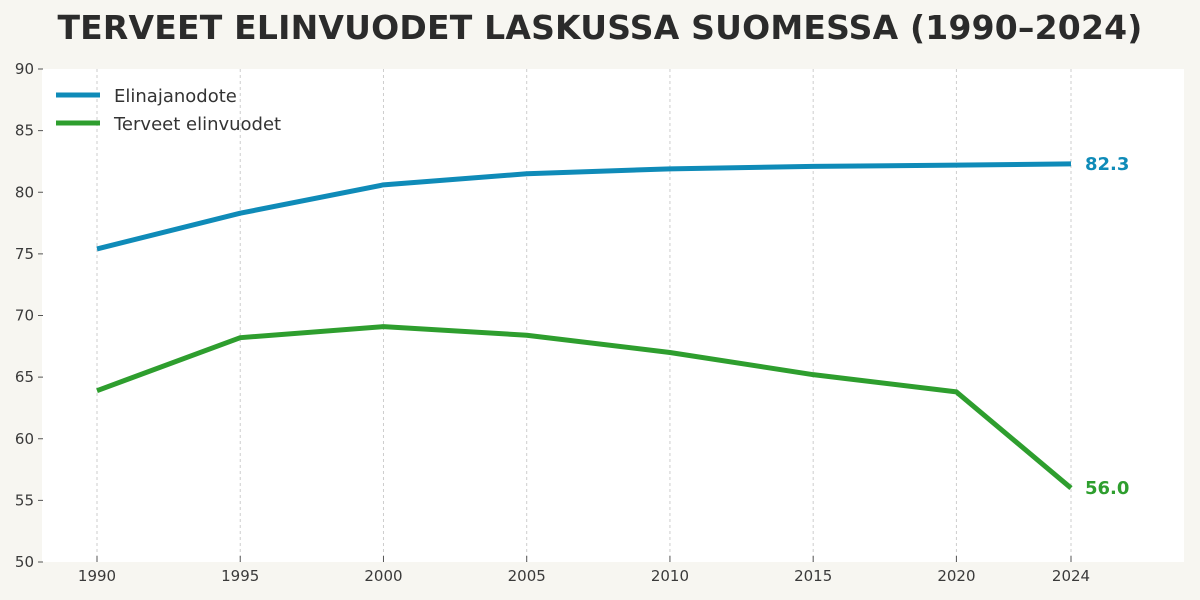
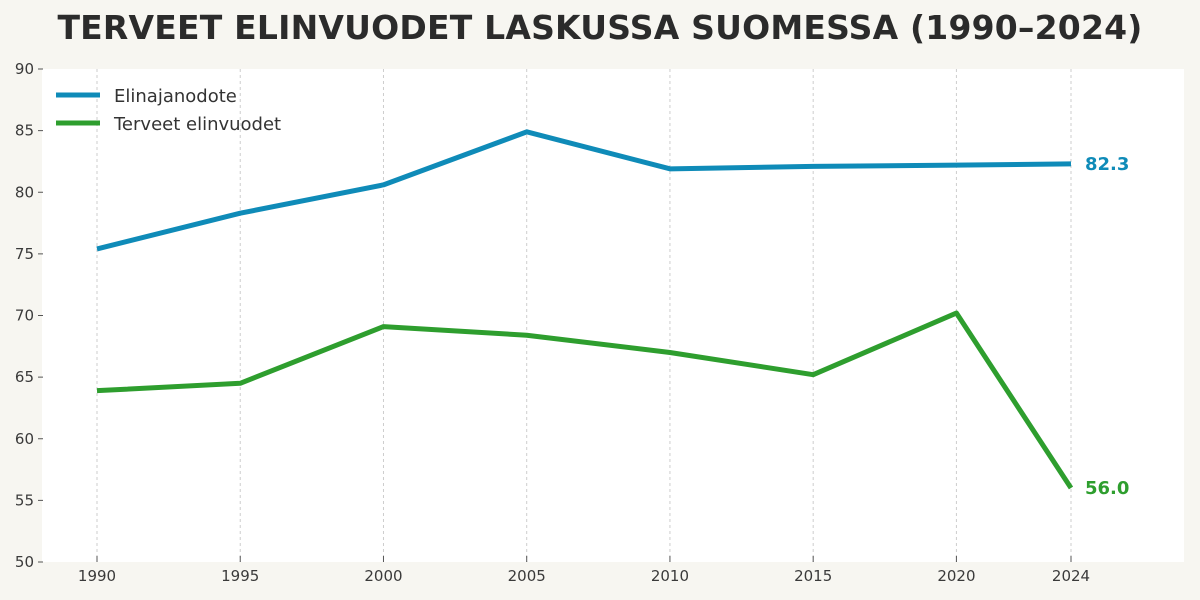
Terveet elinvuodet/1995: 68.2 -> 64.5
Elinajanodote/2005: 81.5 -> 84.9
Terveet elinvuodet/2020: 63.8 -> 70.2
